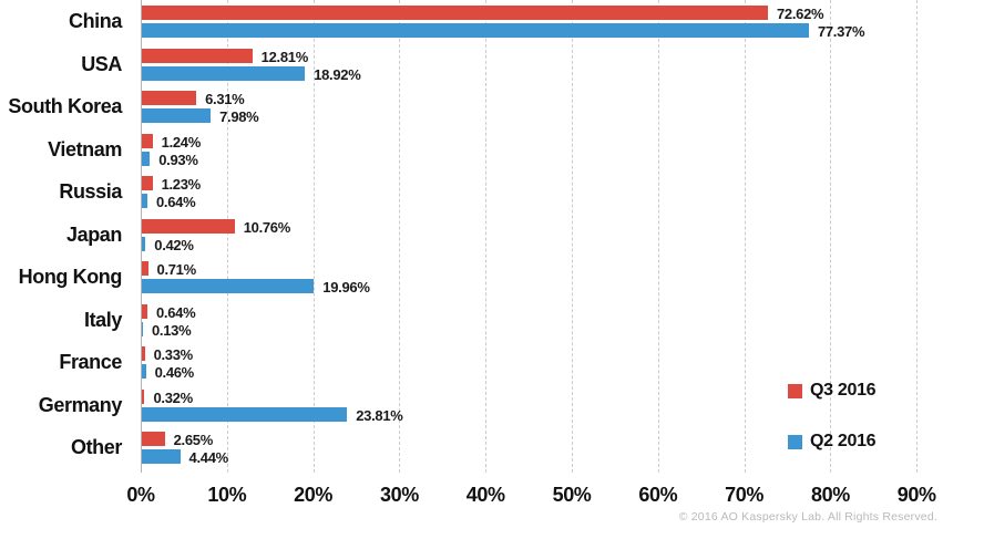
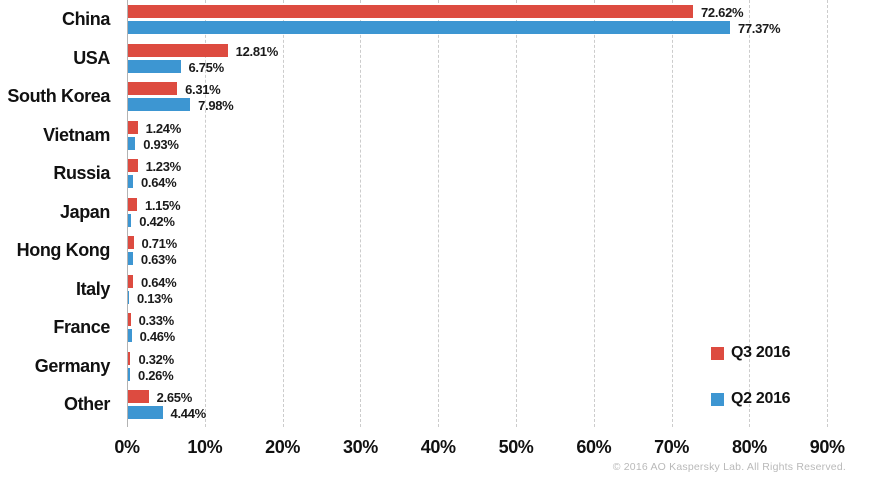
Q2 2016/USA: 18.92% -> 6.75%
Q3 2016/Japan: 10.76% -> 1.15%
Q2 2016/Hong Kong: 19.96% -> 0.63%
Q2 2016/Germany: 23.81% -> 0.26%
